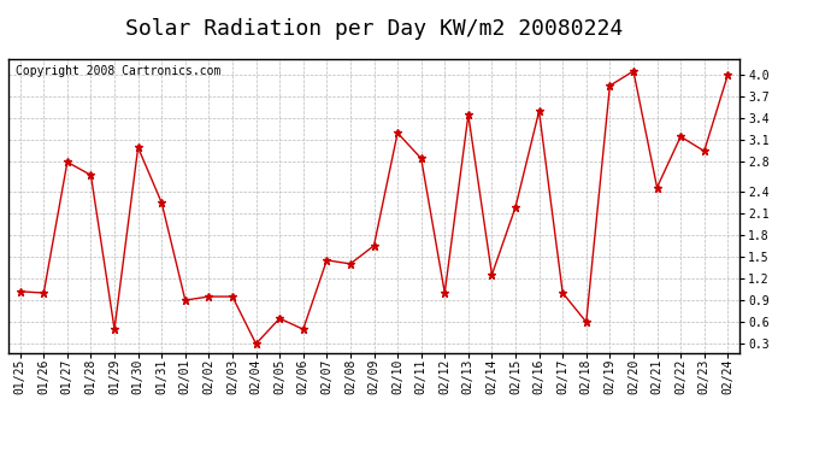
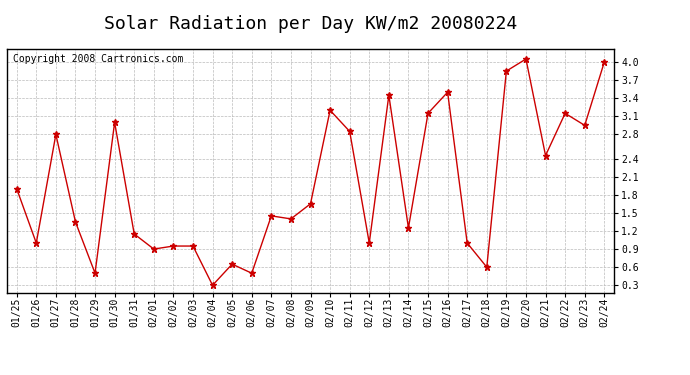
01/25: 1.02 -> 1.90
01/28: 2.62 -> 1.35
01/31: 2.24 -> 1.15
02/15: 2.18 -> 3.15
